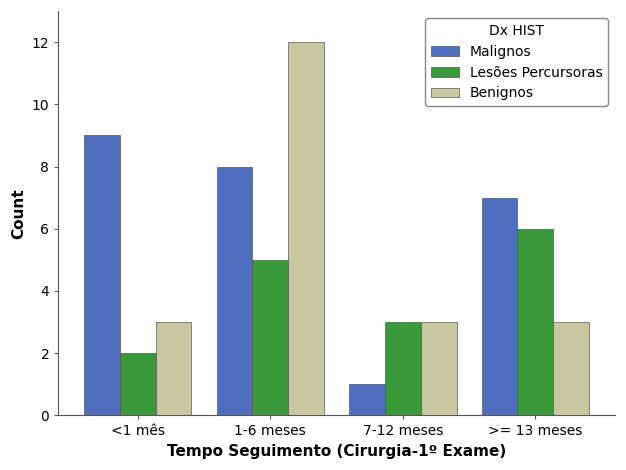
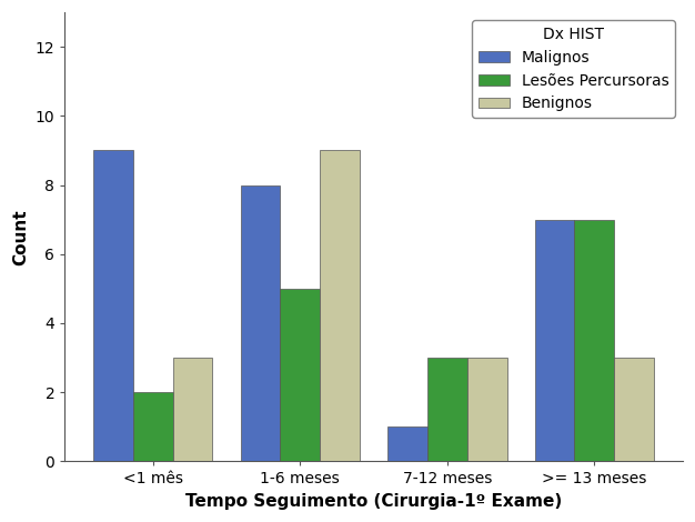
Benignos/1-6 meses: 12 -> 9
Lesões Percursoras/>= 13 meses: 6 -> 7
